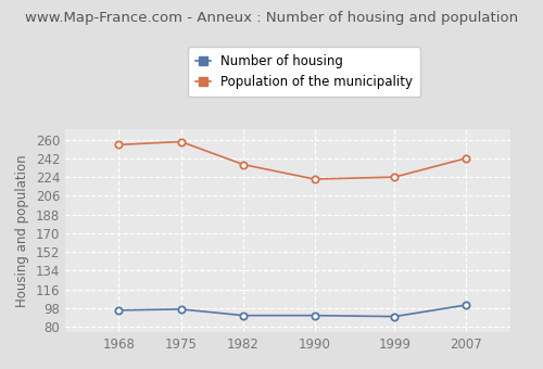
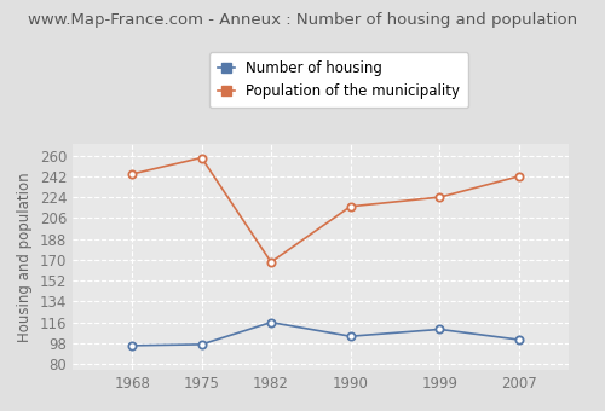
Population of the municipality/1968: 255 -> 244
Number of housing/1982: 91 -> 116
Population of the municipality/1982: 236 -> 168
Number of housing/1990: 91 -> 104
Population of the municipality/1990: 222 -> 216
Number of housing/1999: 90 -> 110
